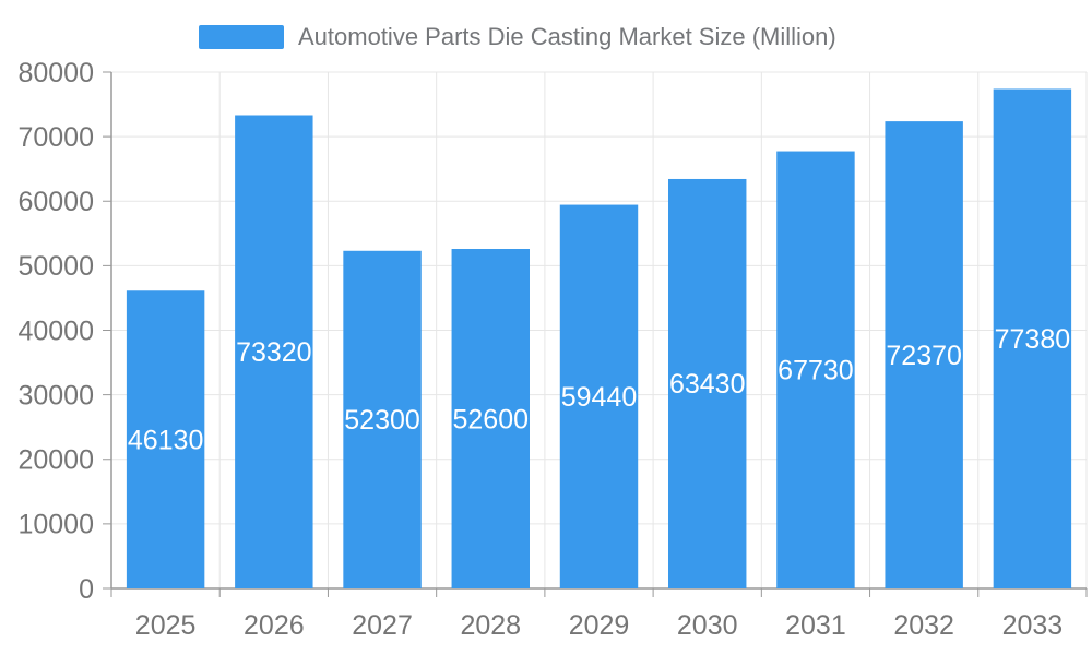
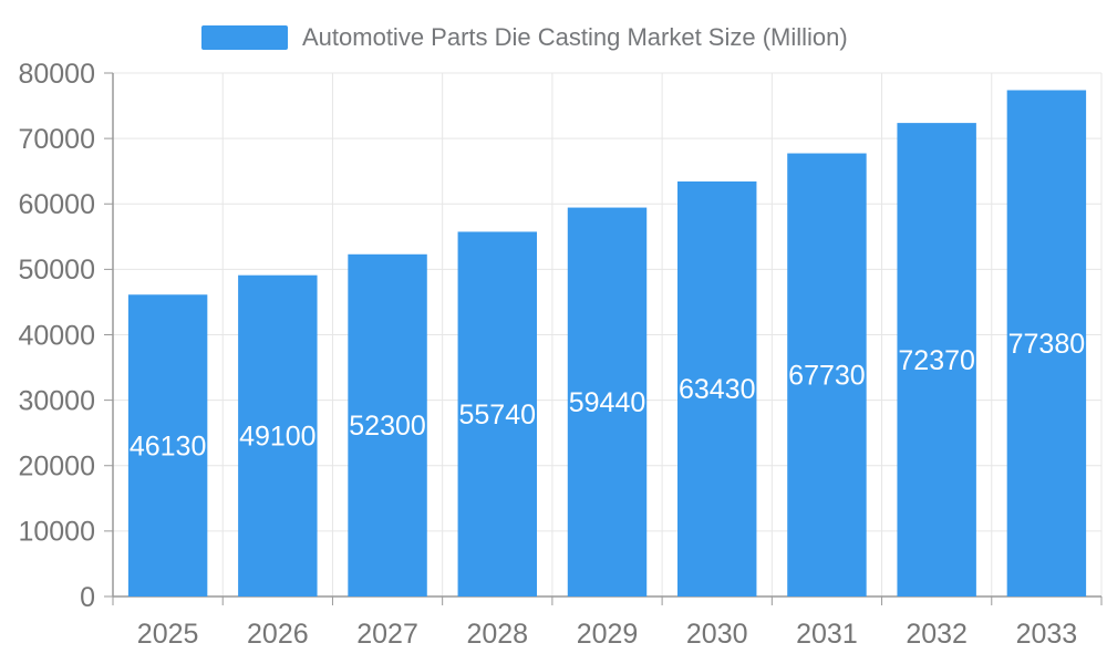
2026: 73320 -> 49100
2028: 52600 -> 55740
